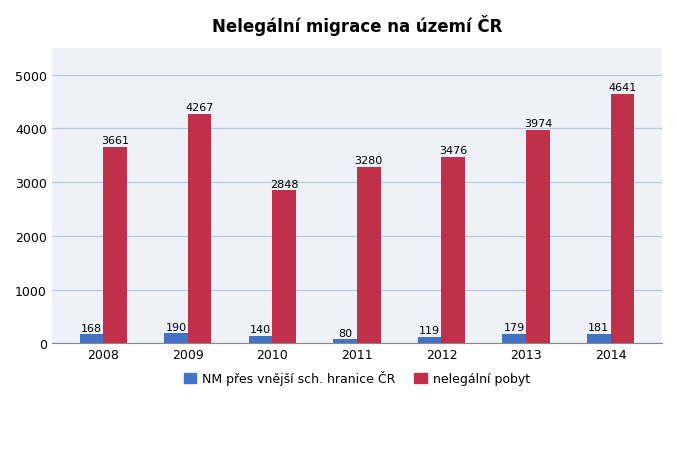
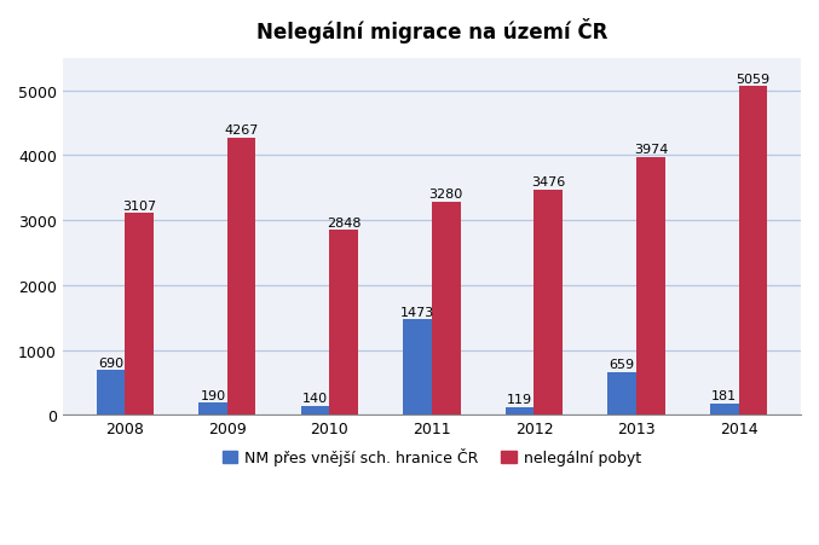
NM přes vnější sch. hranice ČR/2008: 168 -> 690
nelegální pobyt/2008: 3661 -> 3107
NM přes vnější sch. hranice ČR/2011: 80 -> 1473
NM přes vnější sch. hranice ČR/2013: 179 -> 659
nelegální pobyt/2014: 4641 -> 5059
